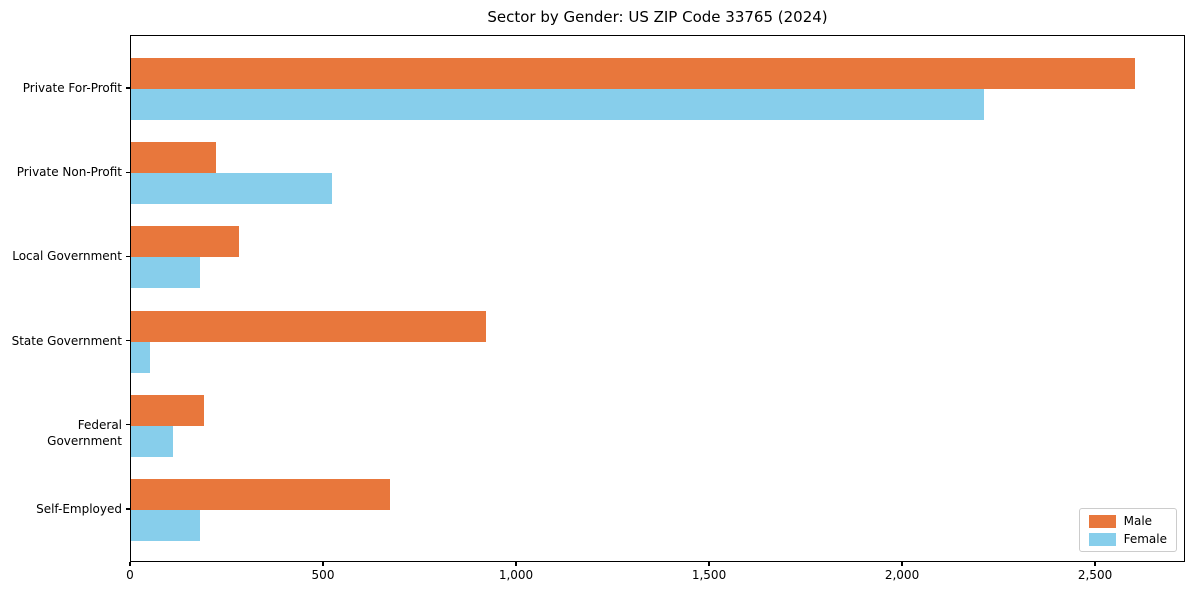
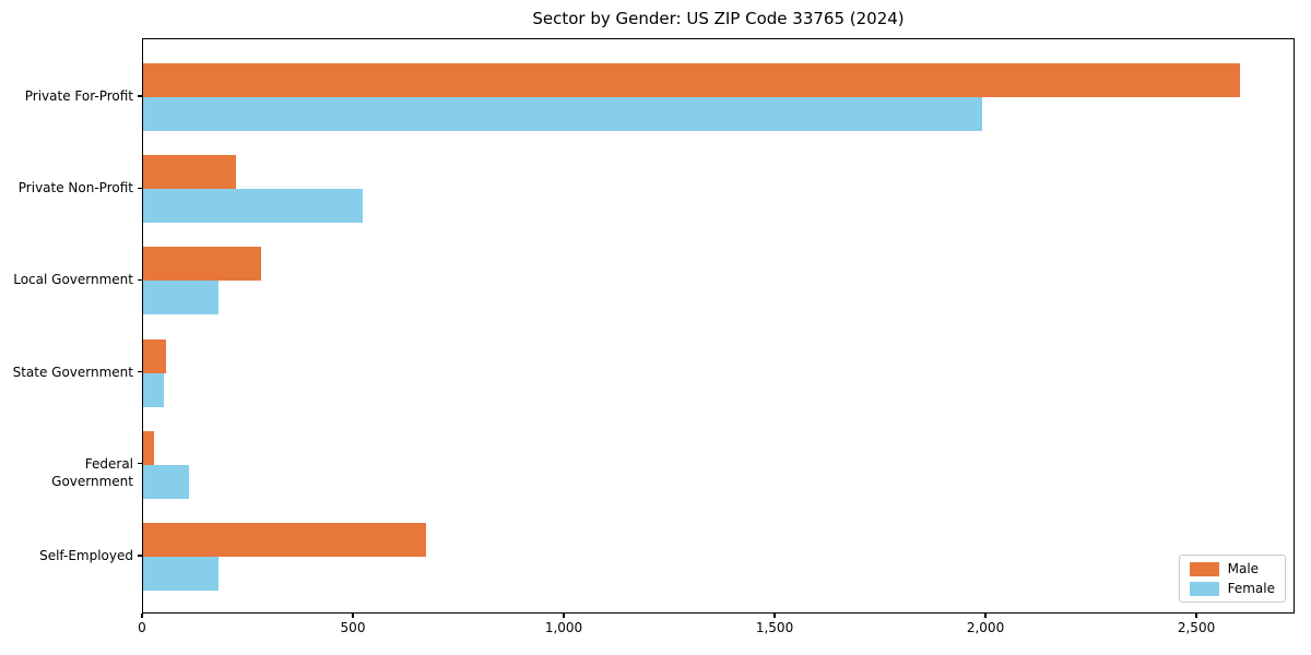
Female/Private For-Profit: 2210 -> 1990
Male/State Government: 920 -> 60
Male/Federal Government: 190 -> 20
